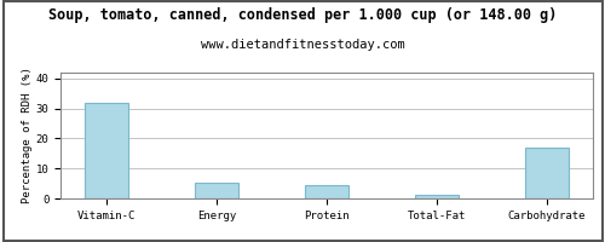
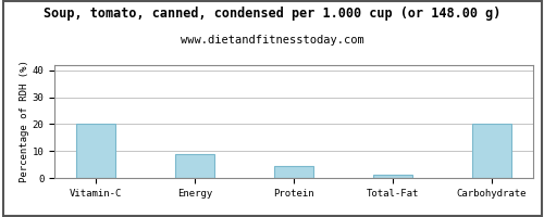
Vitamin-C: 32.0 -> 20.0
Energy: 5.2 -> 9.0
Carbohydrate: 17.0 -> 20.0
